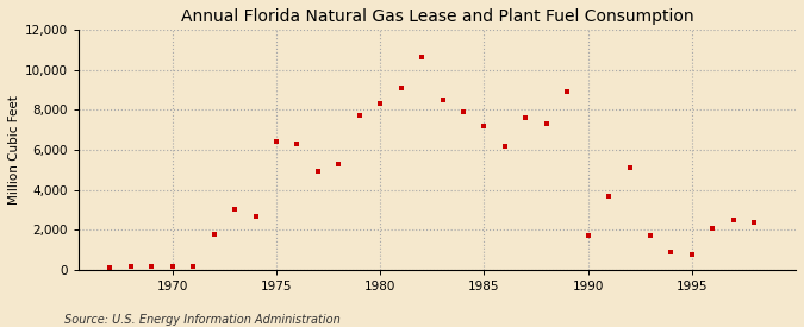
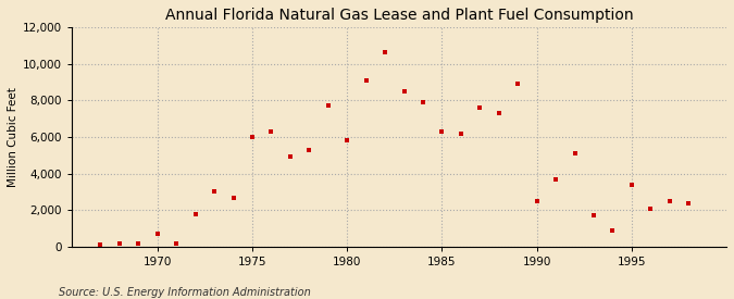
1970: 200 -> 700
1975: 6,400 -> 6,000
1980: 8,300 -> 5,800
1985: 7,200 -> 6,300
1990: 1,700 -> 2,500
1995: 800 -> 3,400
